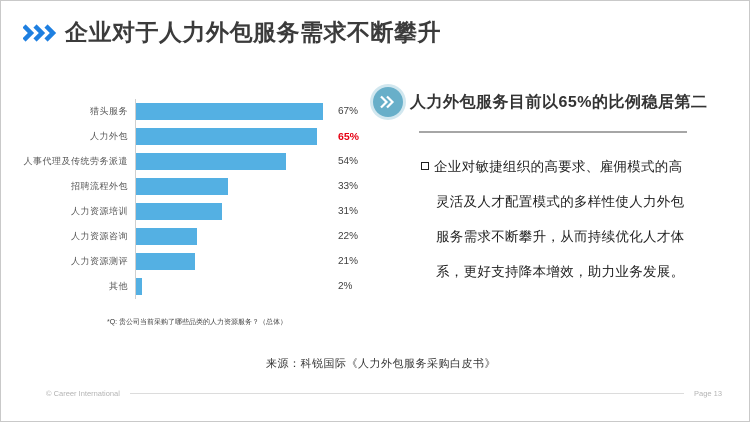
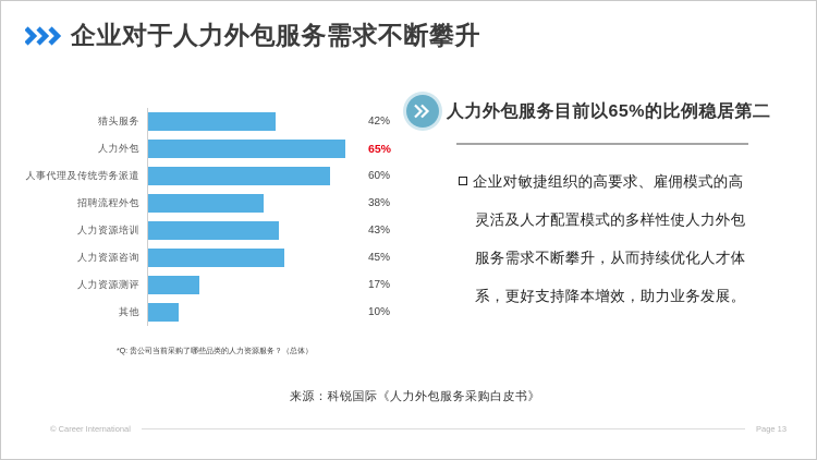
猎头服务: 67% -> 42%
人事代理及传统劳务派遣: 54% -> 60%
招聘流程外包: 33% -> 38%
人力资源培训: 31% -> 43%
人力资源咨询: 22% -> 45%
人力资源测评: 21% -> 17%
其他: 2% -> 10%
